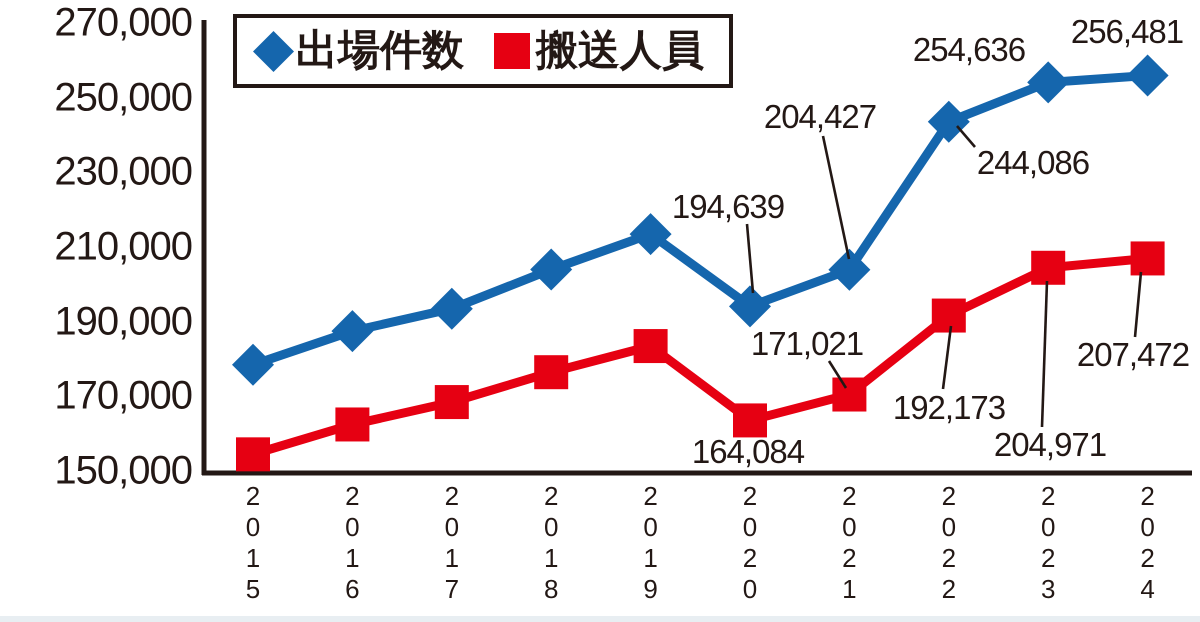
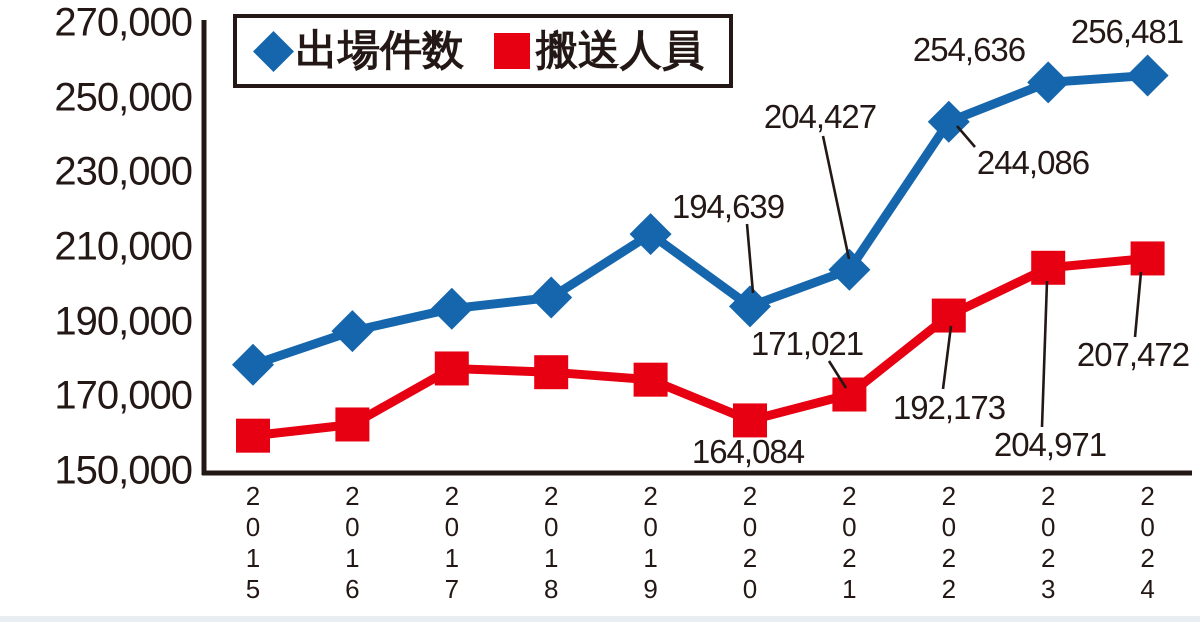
搬送人員/2015年: 155000 -> 160000
搬送人員/2017年: 169000 -> 178000
出場件数/2018年: 204000 -> 197000
搬送人員/2019年: 184000 -> 175000
